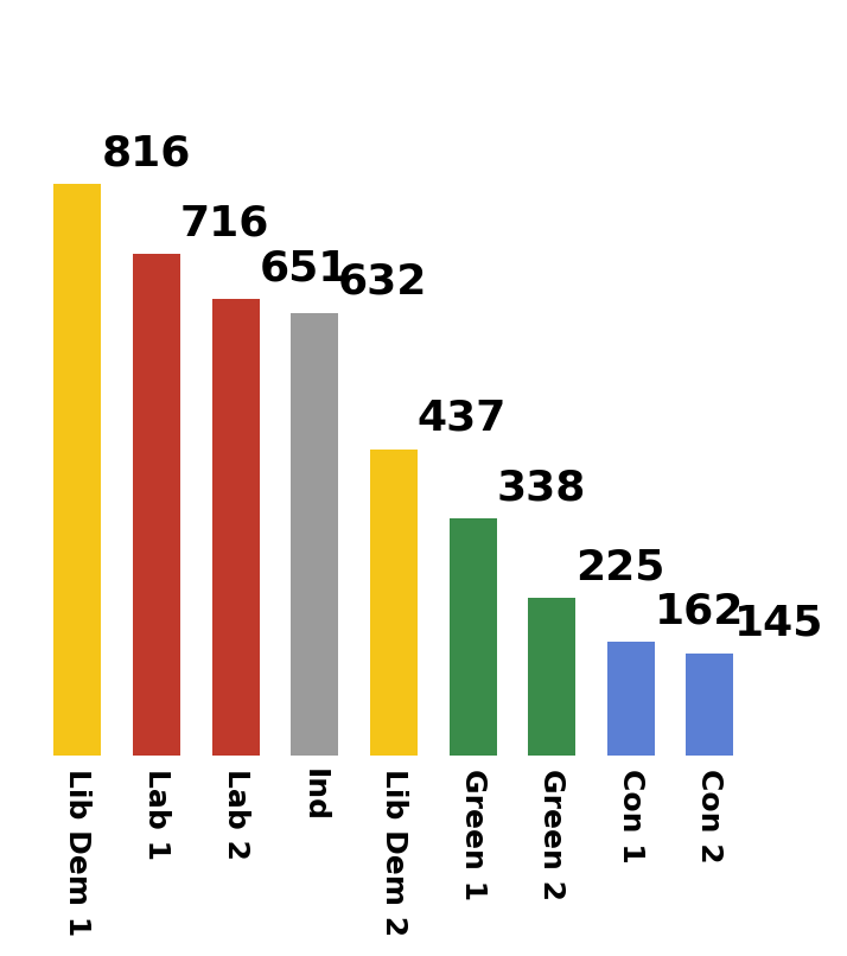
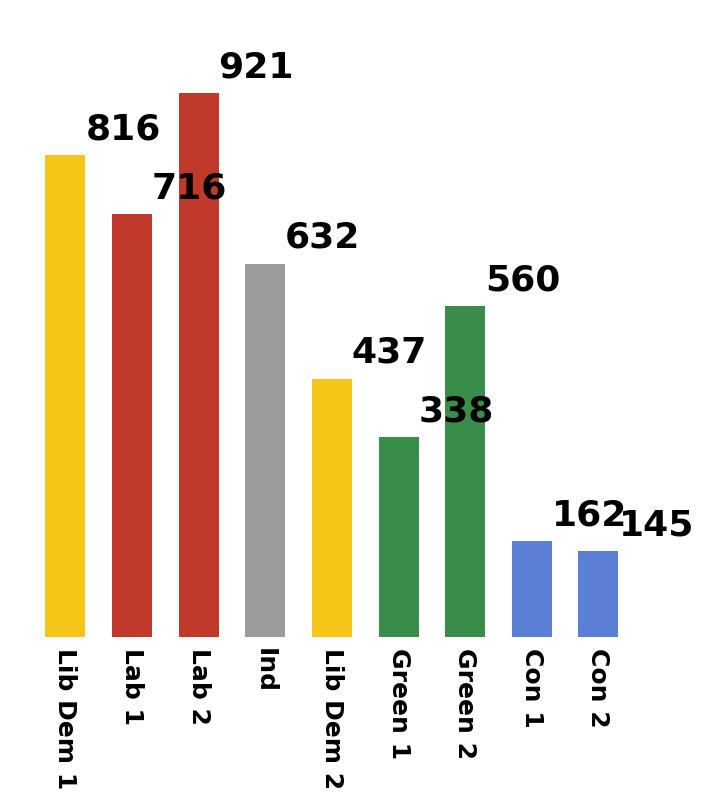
Lab 2: 651 -> 921
Green 2: 225 -> 560
